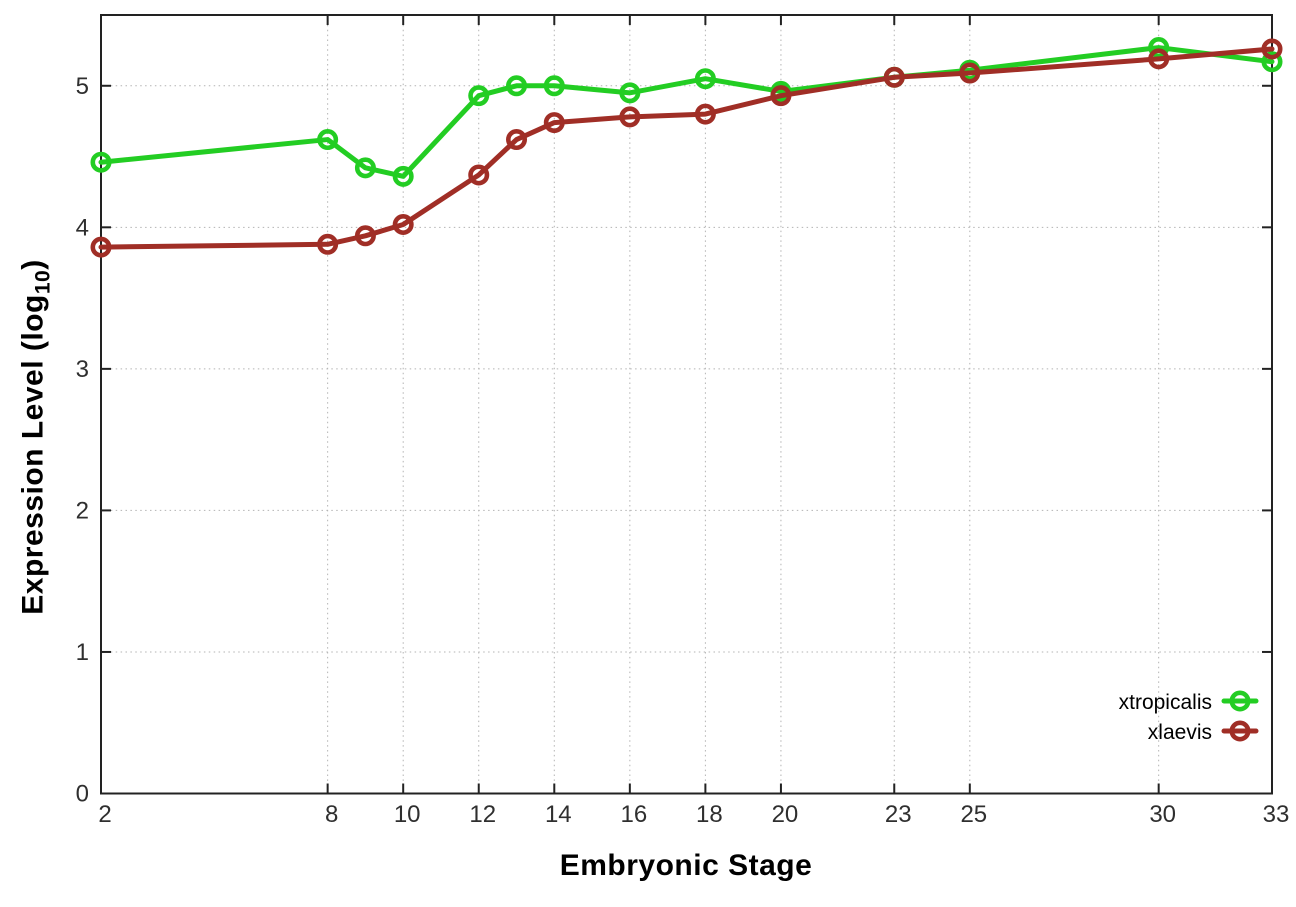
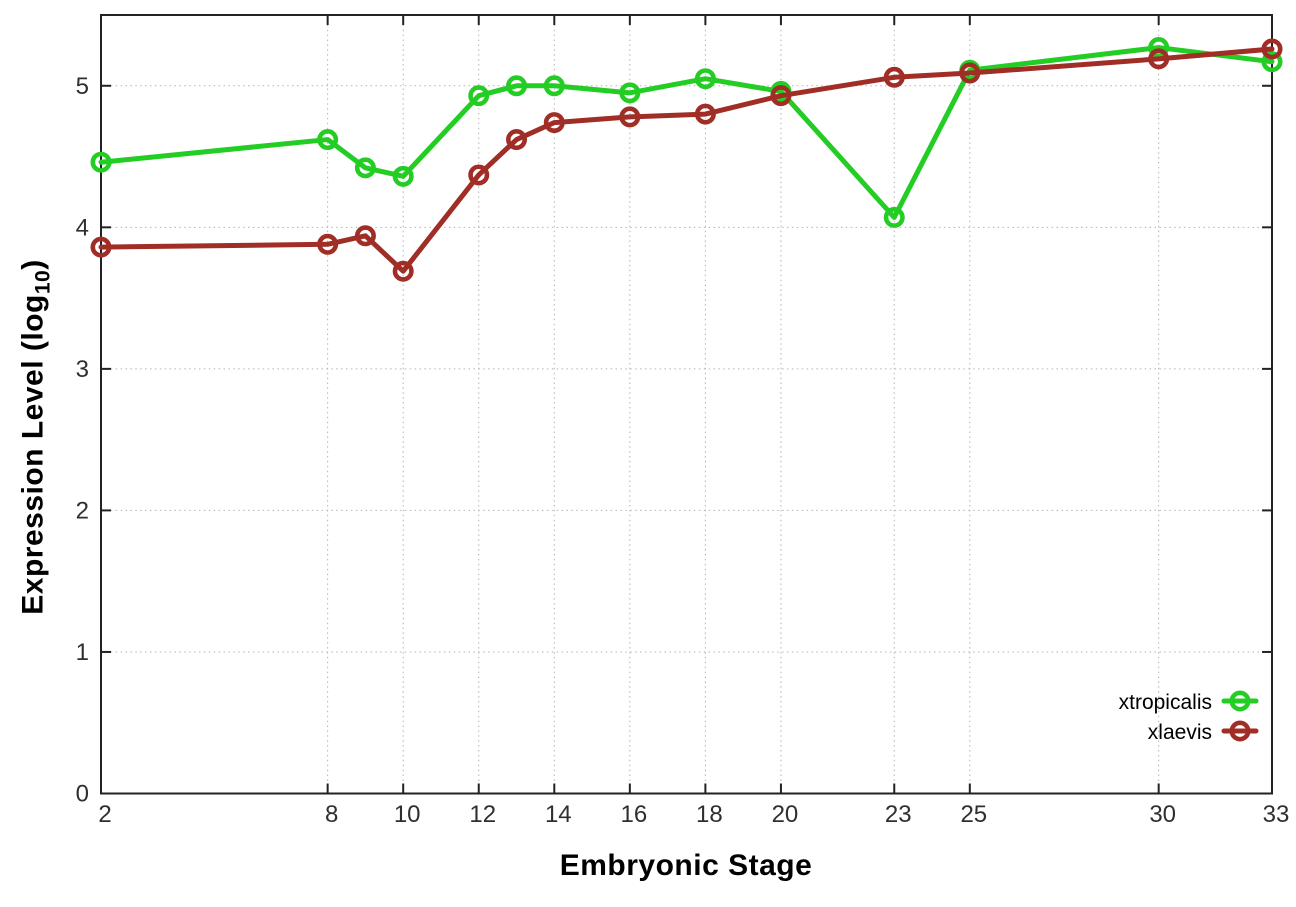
xlaevis/10: 4.02 -> 3.69
xtropicalis/23: 5.06 -> 4.07
